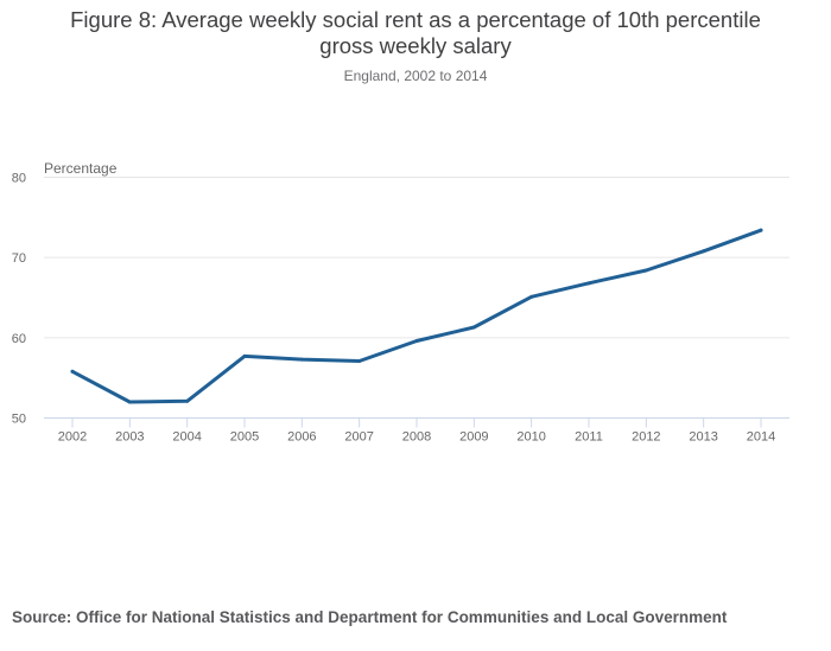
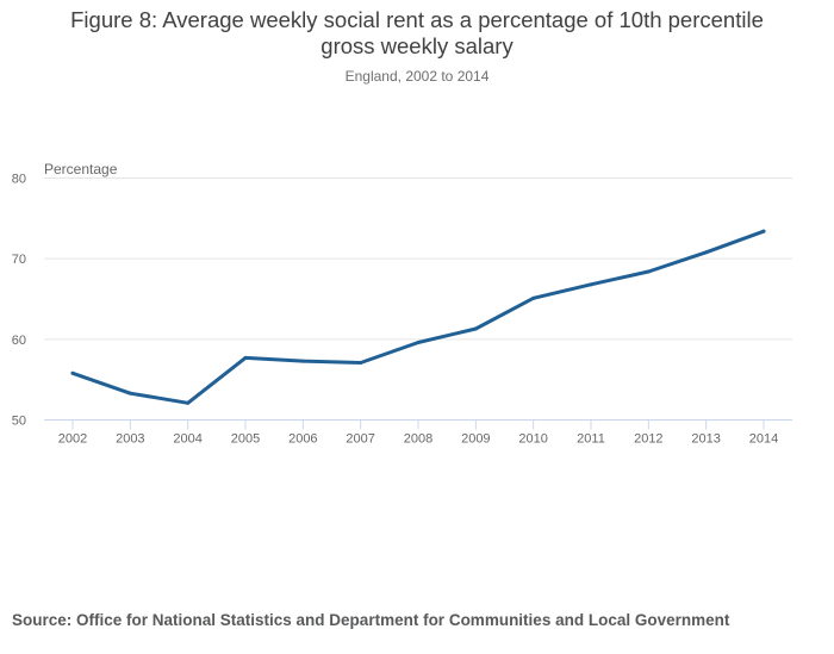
2003: 52 -> 53
